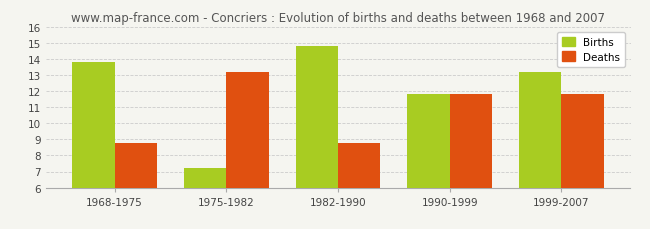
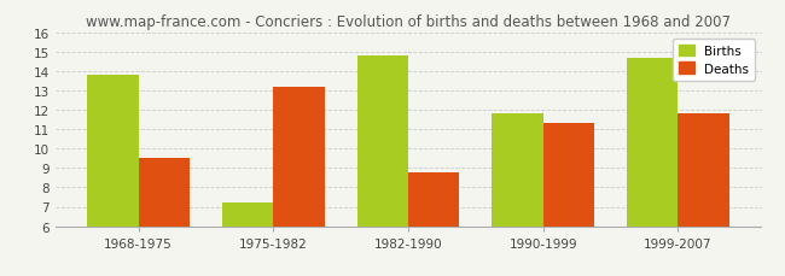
Deaths/1968-1975: 8.8 -> 9.5
Deaths/1990-1999: 11.8 -> 11.3
Births/1999-2007: 13.2 -> 14.7
